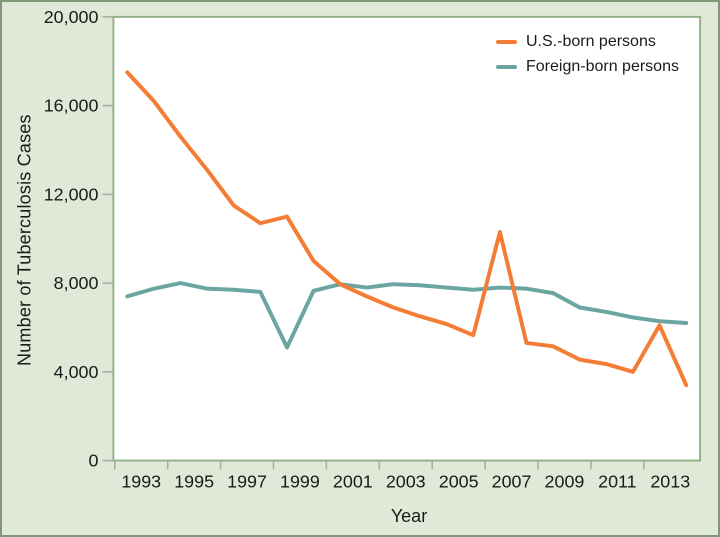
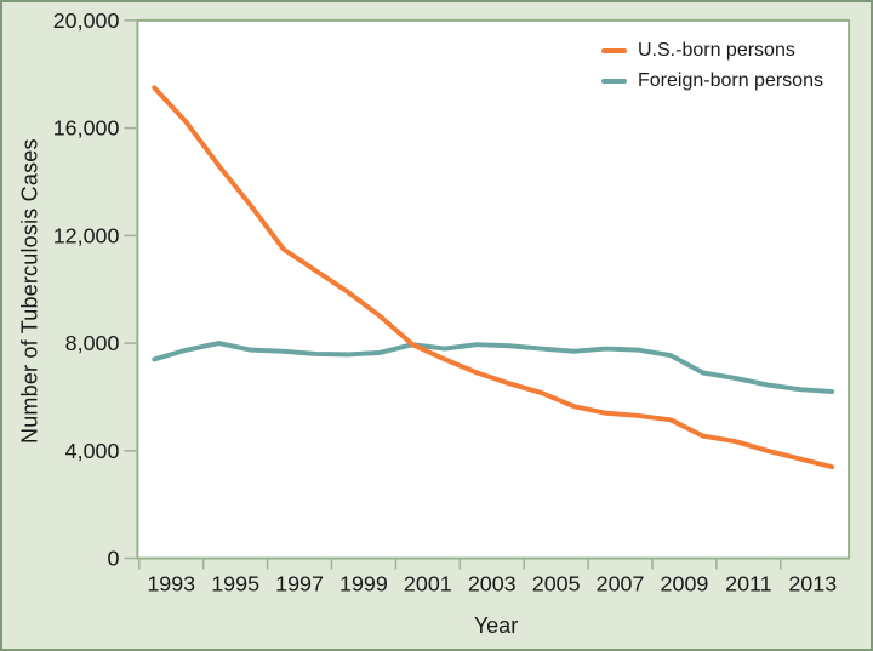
U.S.-born persons/1999: 11000 -> 9900
Foreign-born persons/1999: 5100 -> 7600
U.S.-born persons/2007: 10300 -> 5400
U.S.-born persons/2013: 6100 -> 3700
